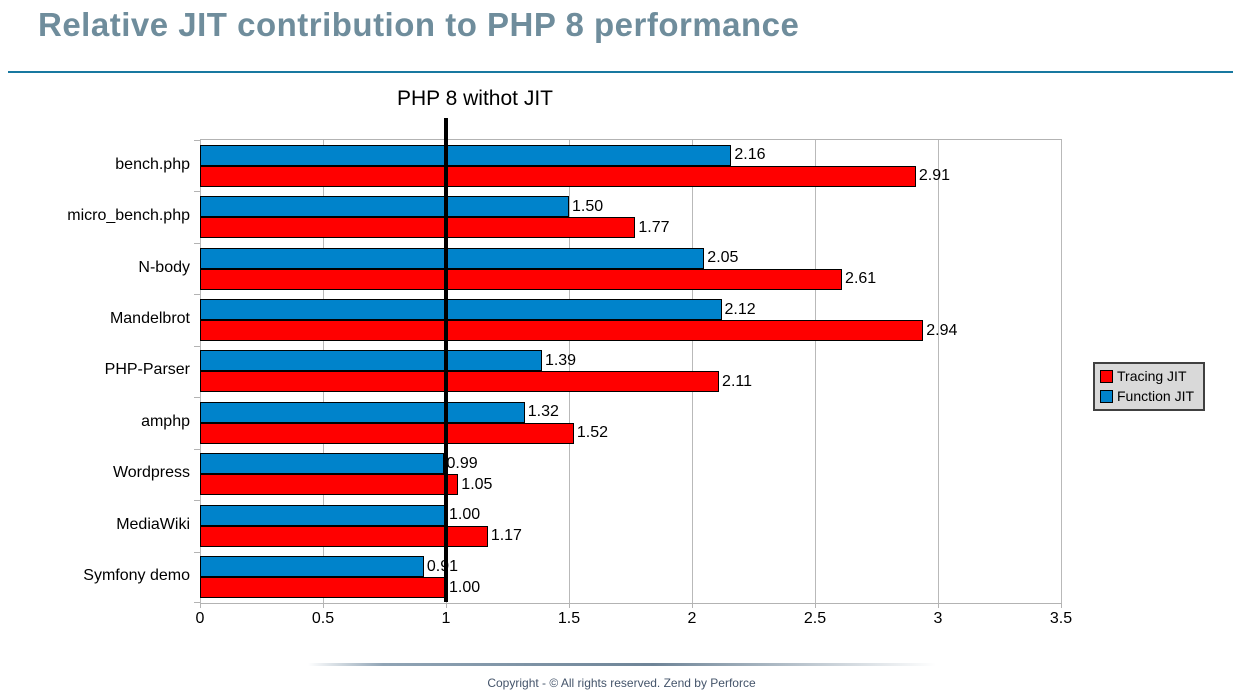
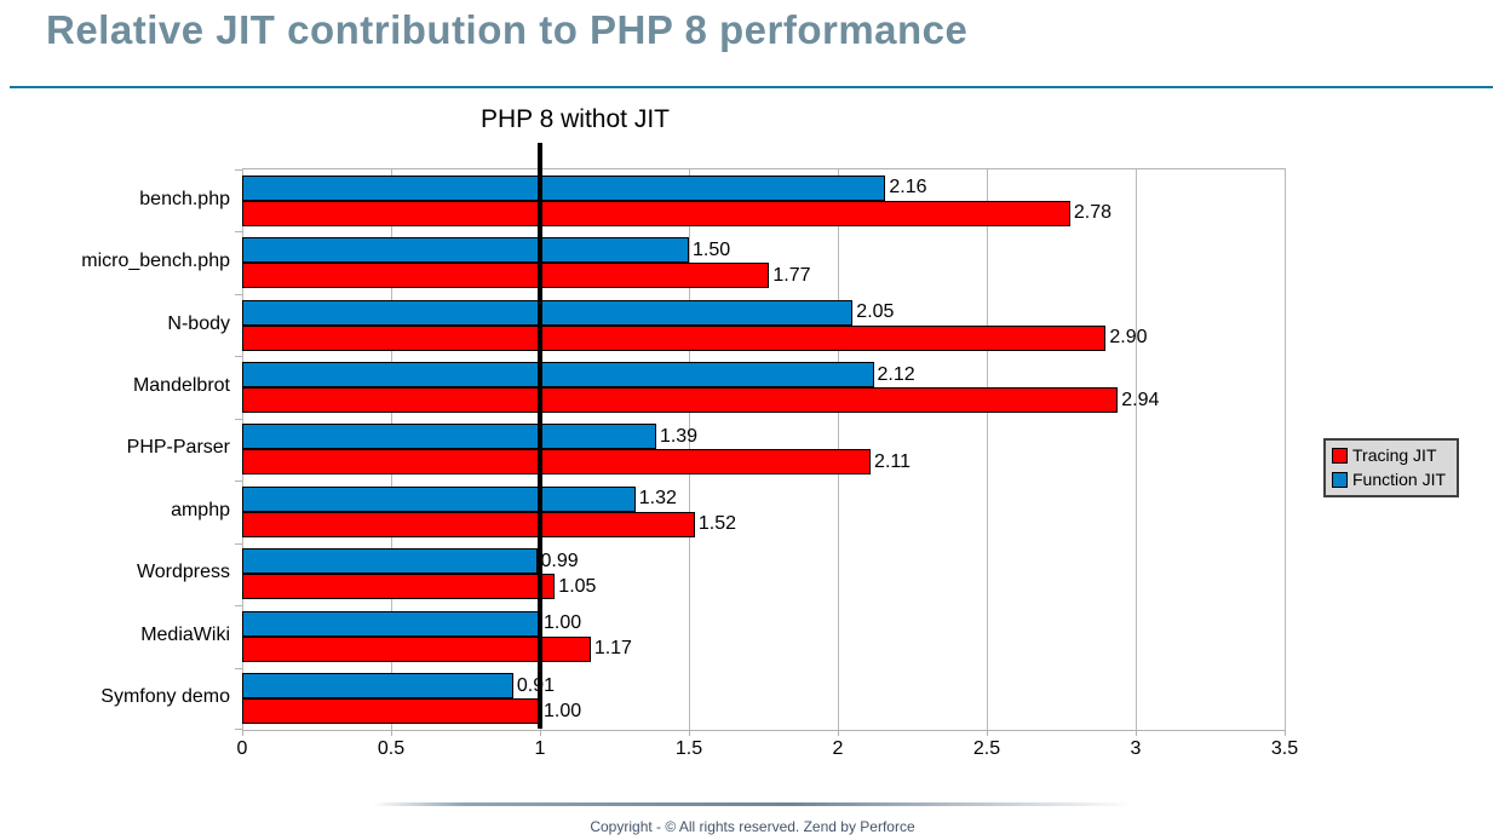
Tracing JIT/bench.php: 2.91 -> 2.78
Tracing JIT/N-body: 2.61 -> 2.90
